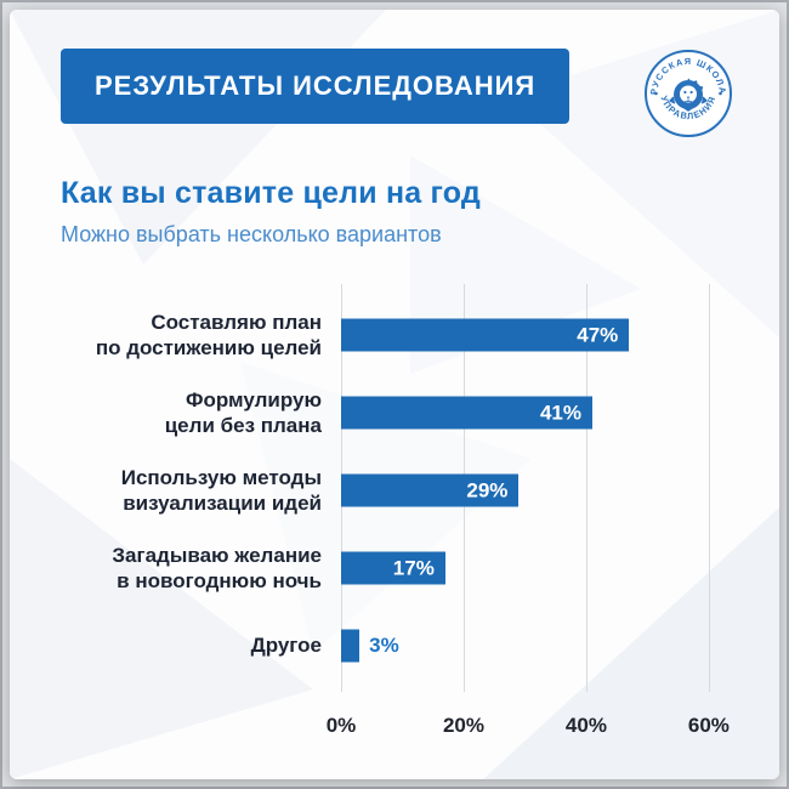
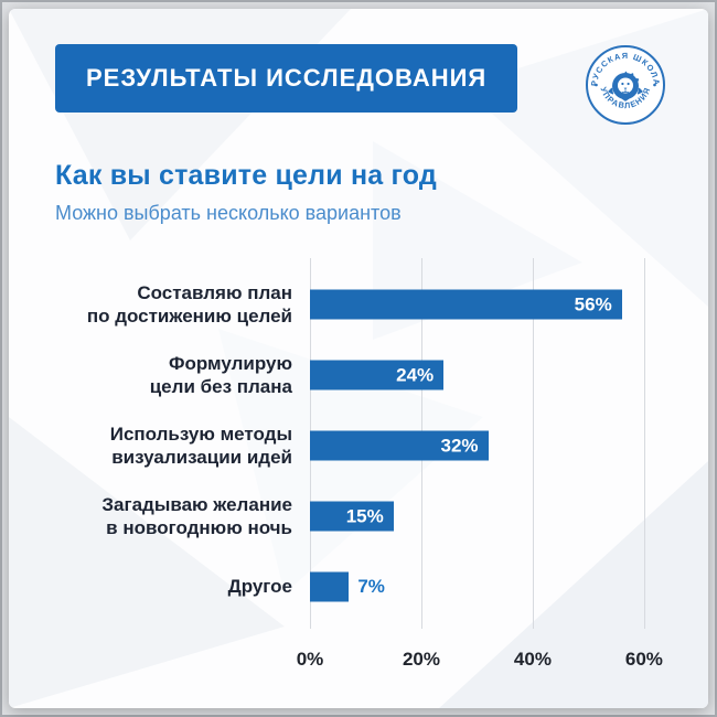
Составляю план по достижению целей: 47% -> 56%
Формулирую цели без плана: 41% -> 24%
Использую методы визуализации идей: 29% -> 32%
Загадываю желание в новогоднюю ночь: 17% -> 15%
Другое: 3% -> 7%
